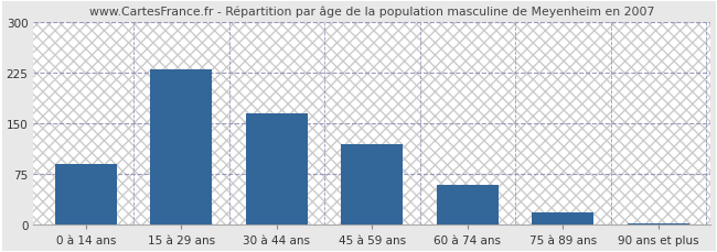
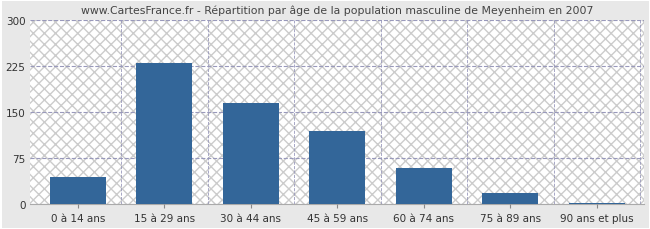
0 à 14 ans: 90 -> 44
